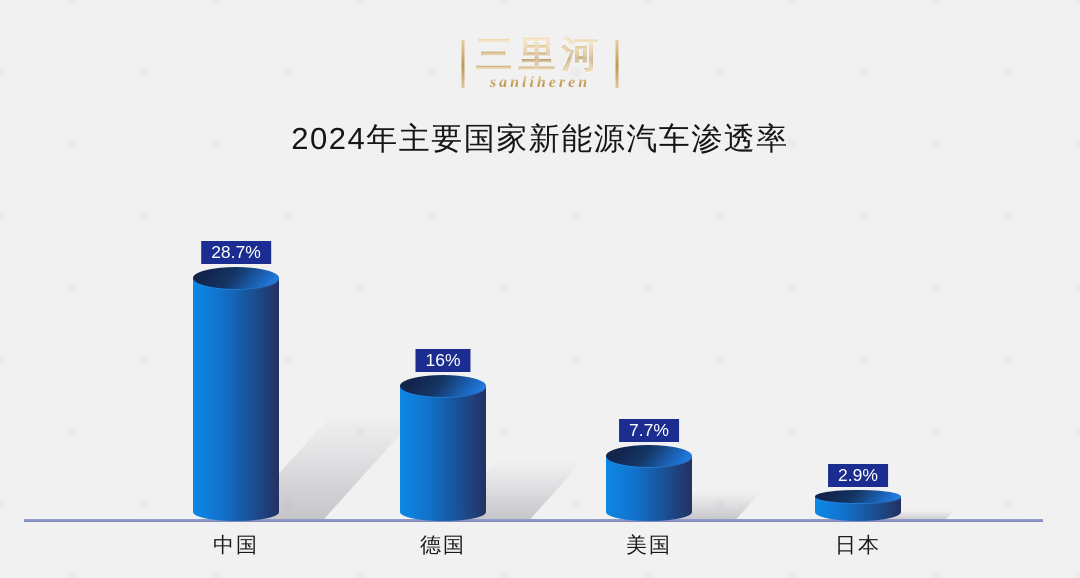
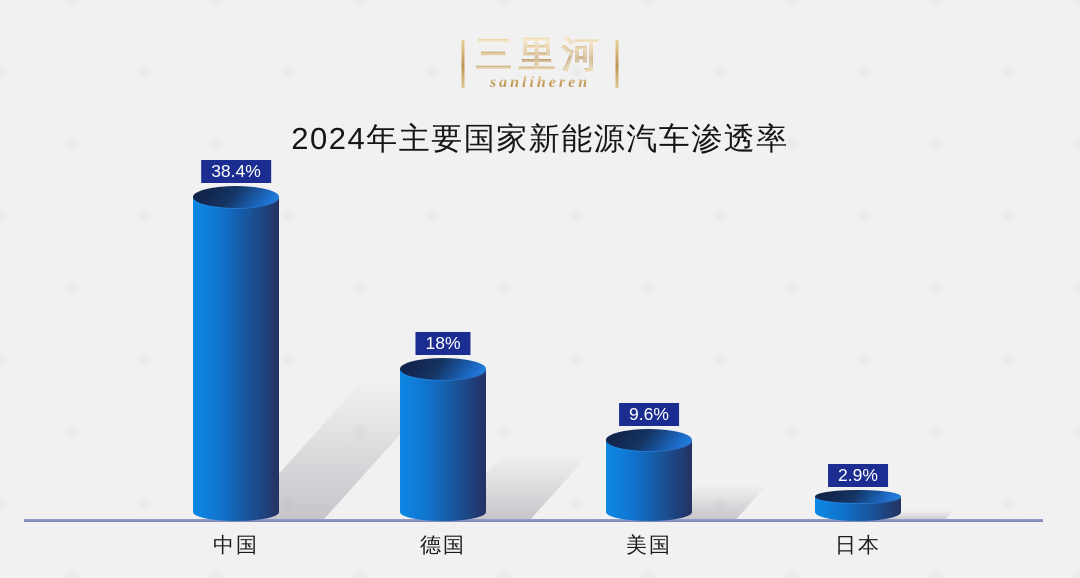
中国: 28.7% -> 38.4%
德国: 16% -> 18%
美国: 7.7% -> 9.6%
